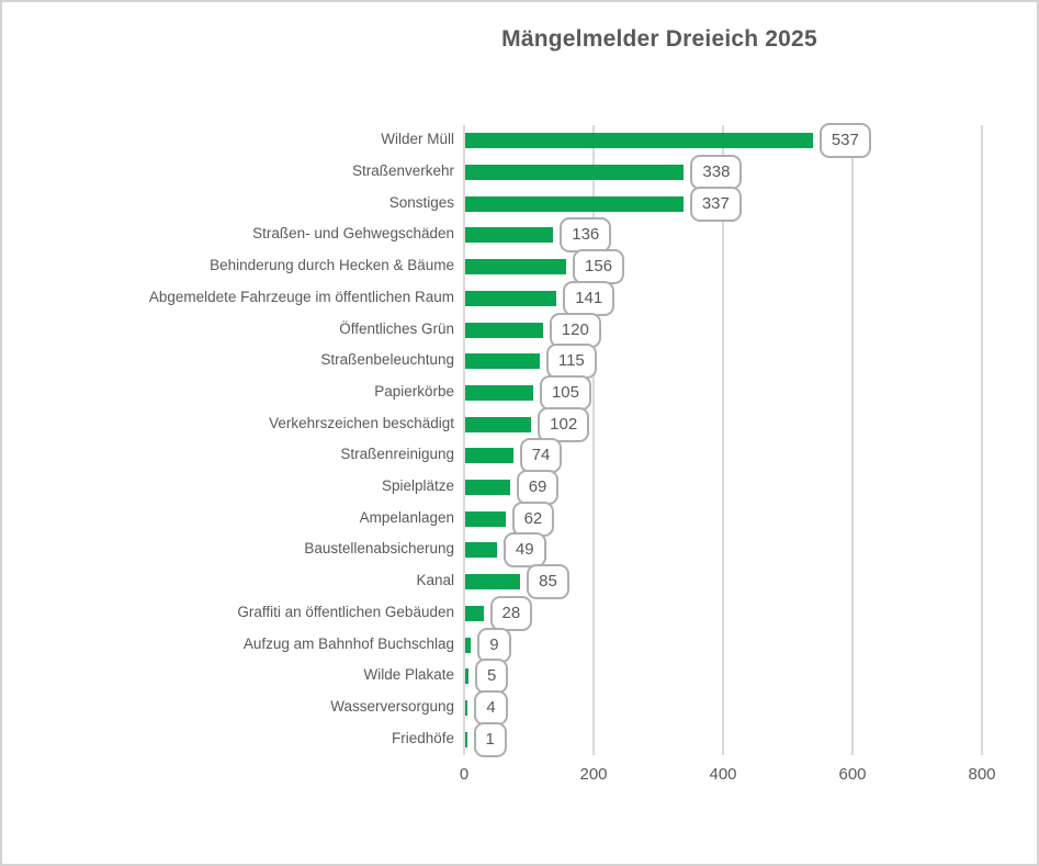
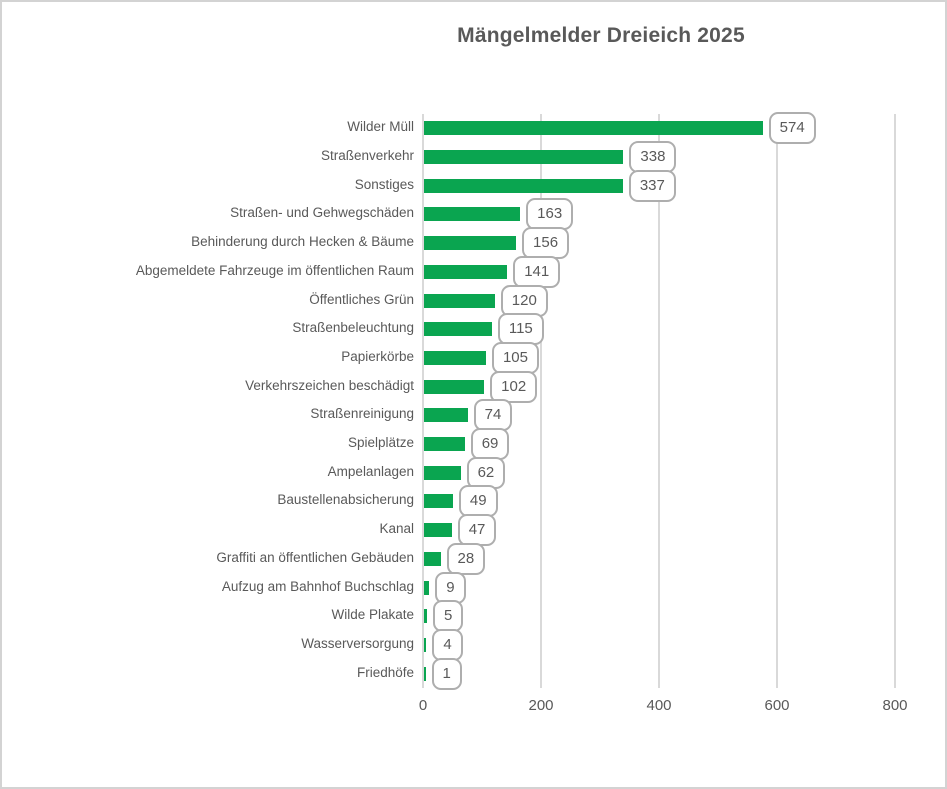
Wilder Müll: 537 -> 574
Straßen- und Gehwegschäden: 136 -> 163
Kanal: 85 -> 47
